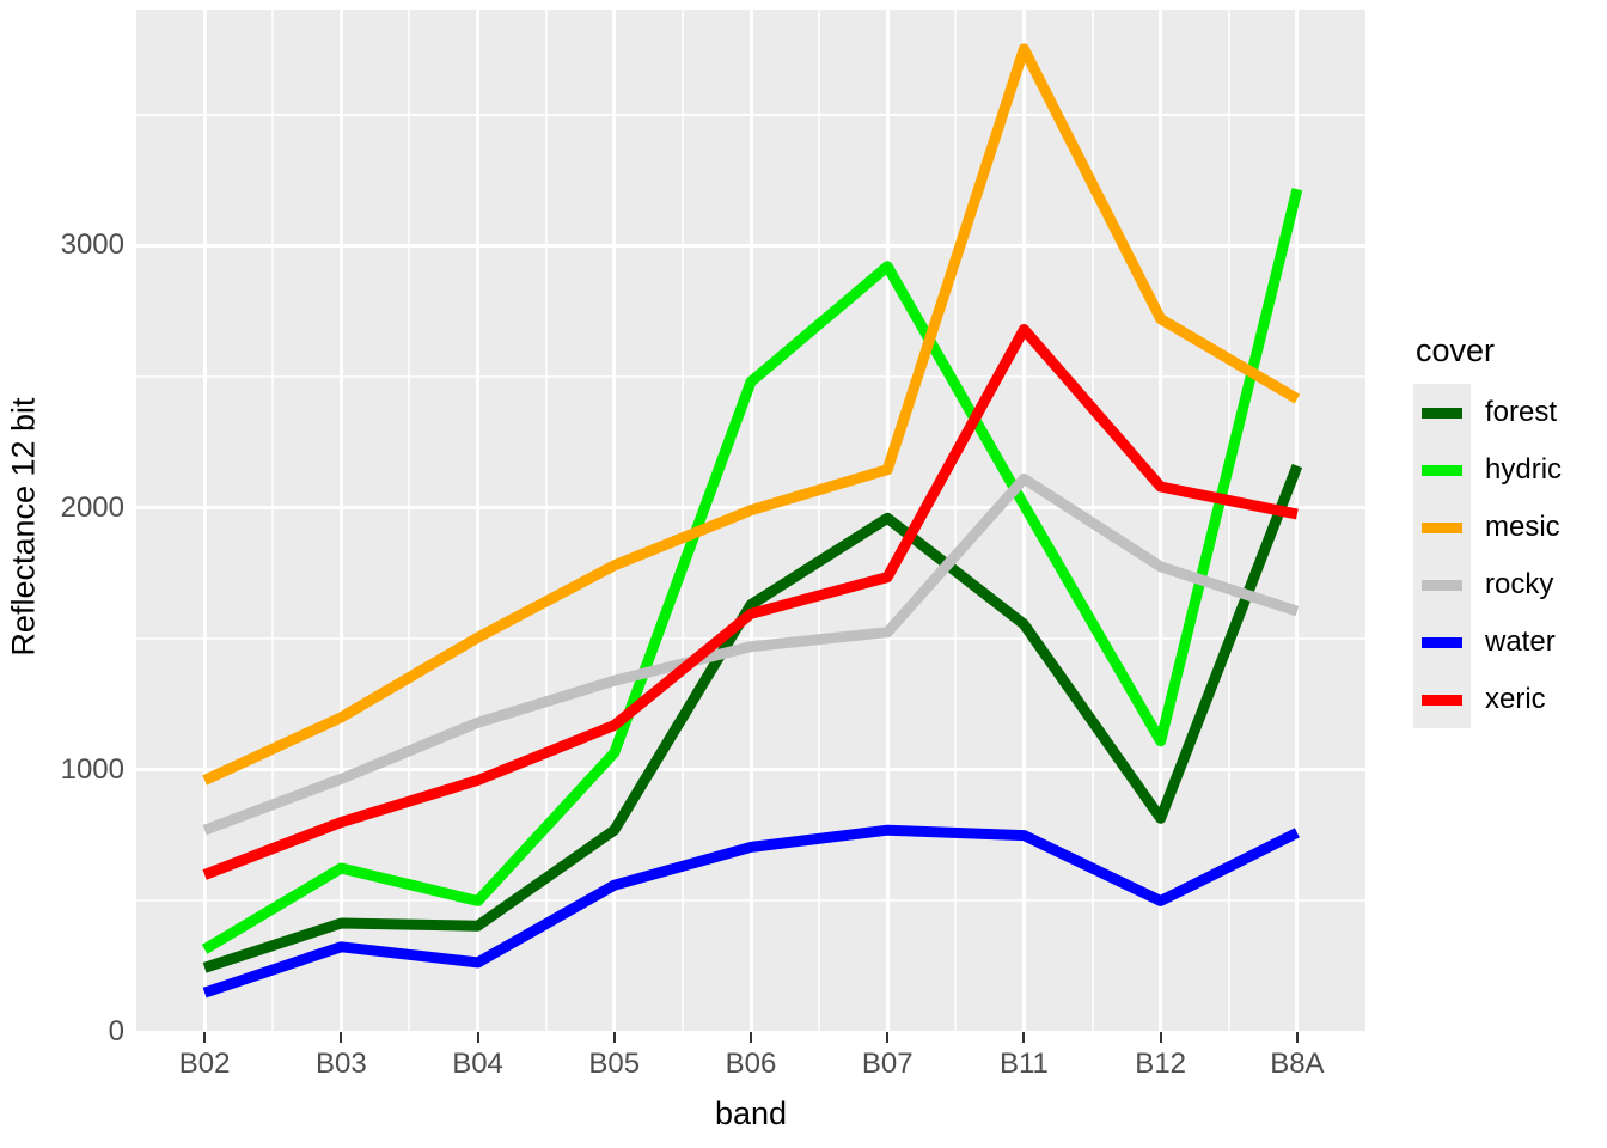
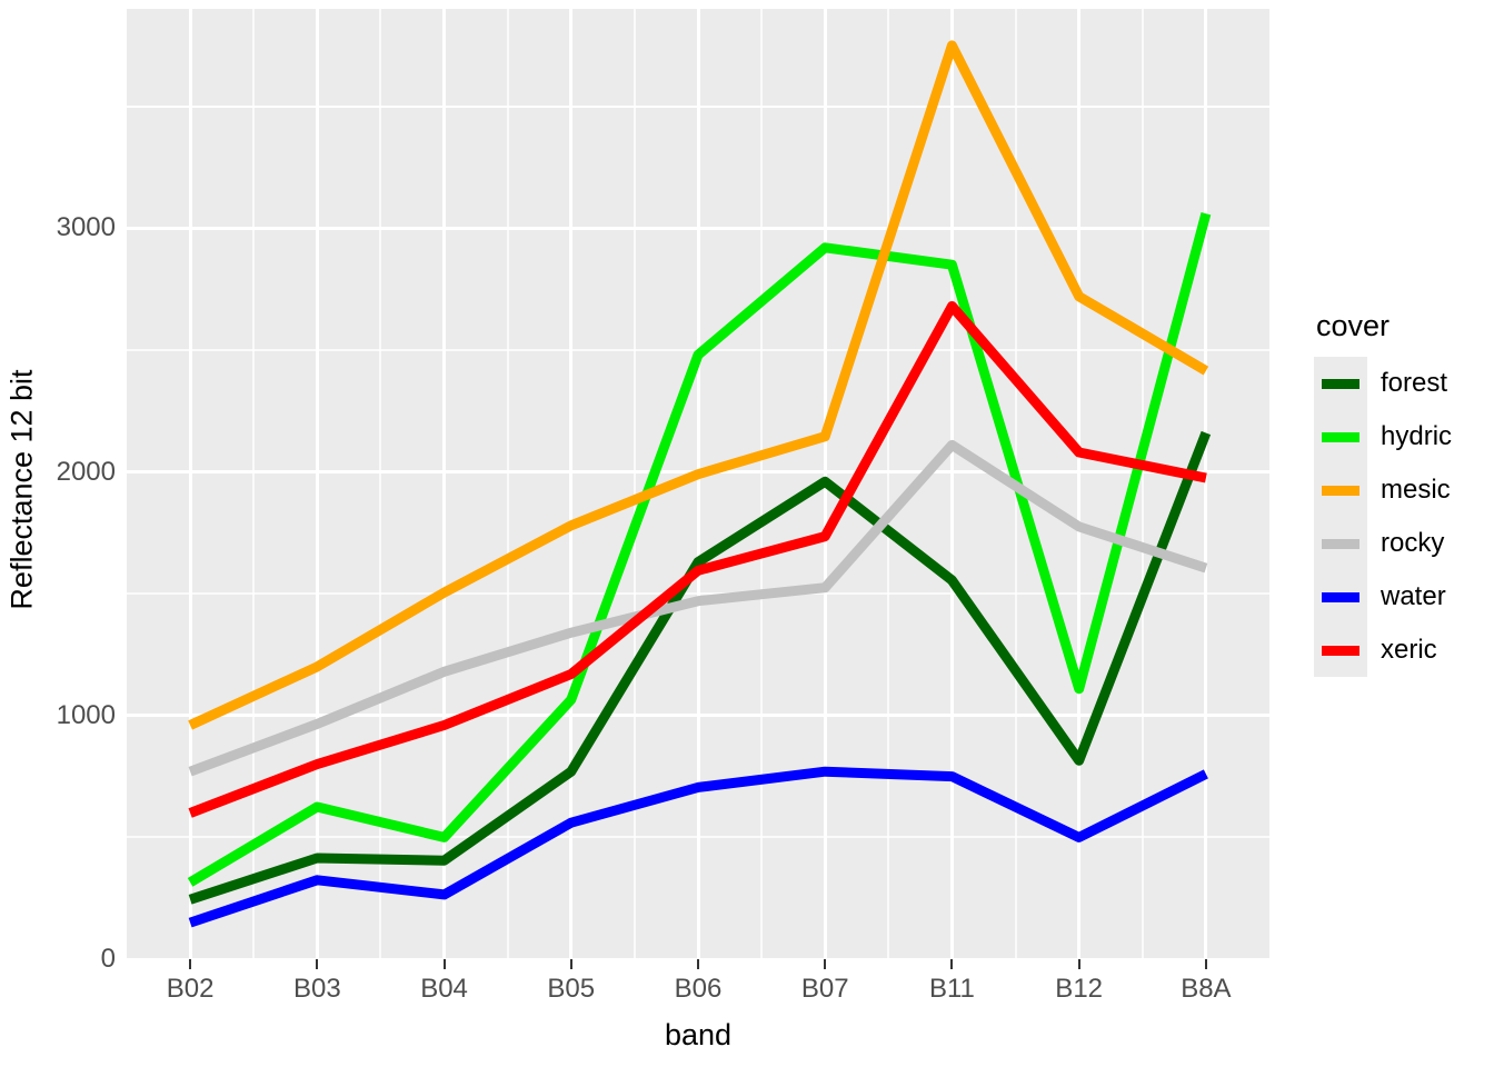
hydric/B11: 2010 -> 2850
hydric/B8A: 3220 -> 3060
